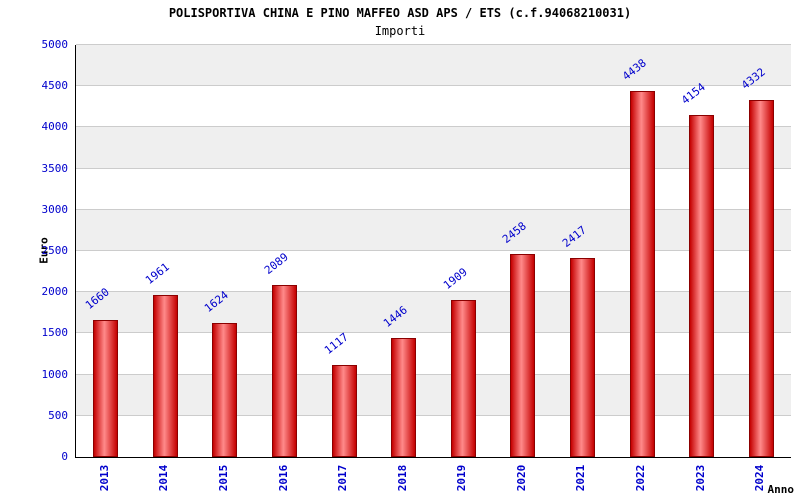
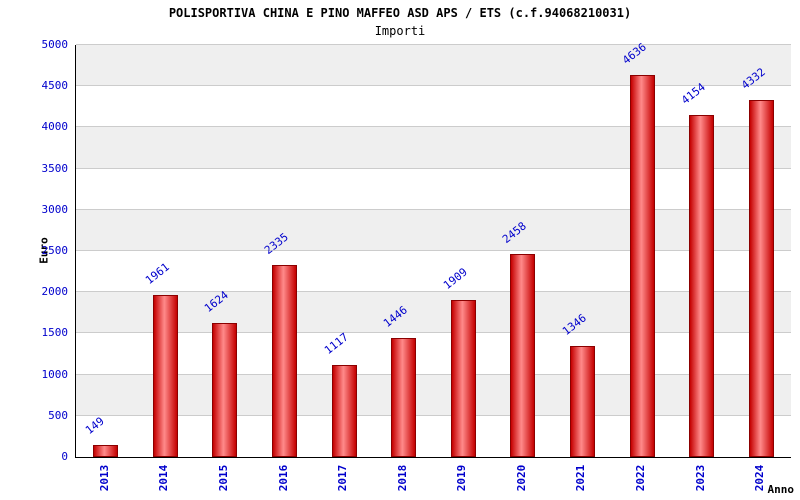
2013: 1660 -> 149
2016: 2089 -> 2335
2021: 2417 -> 1346
2022: 4438 -> 4636
